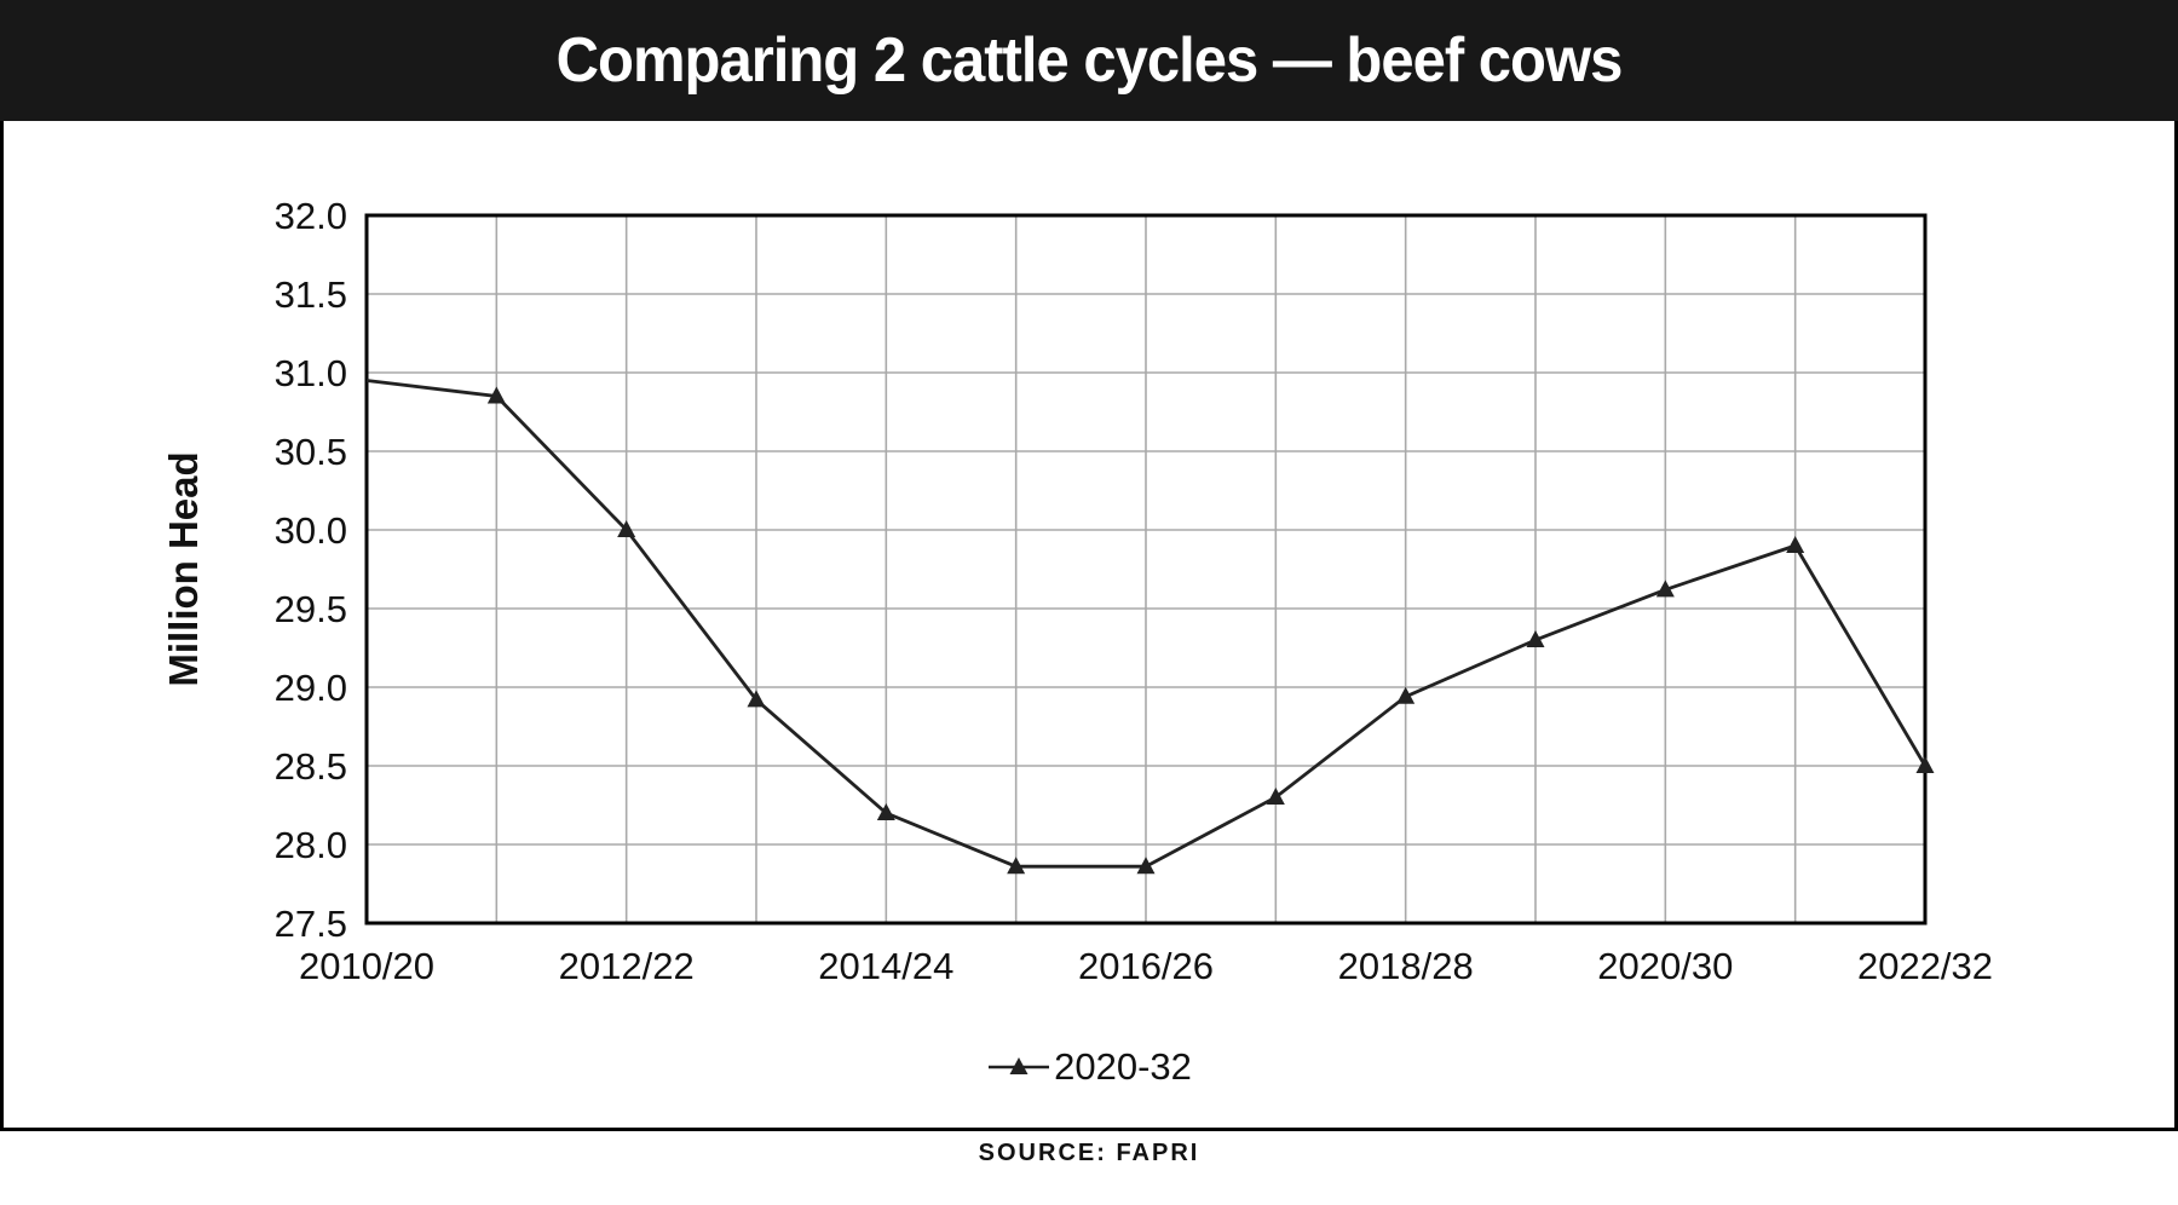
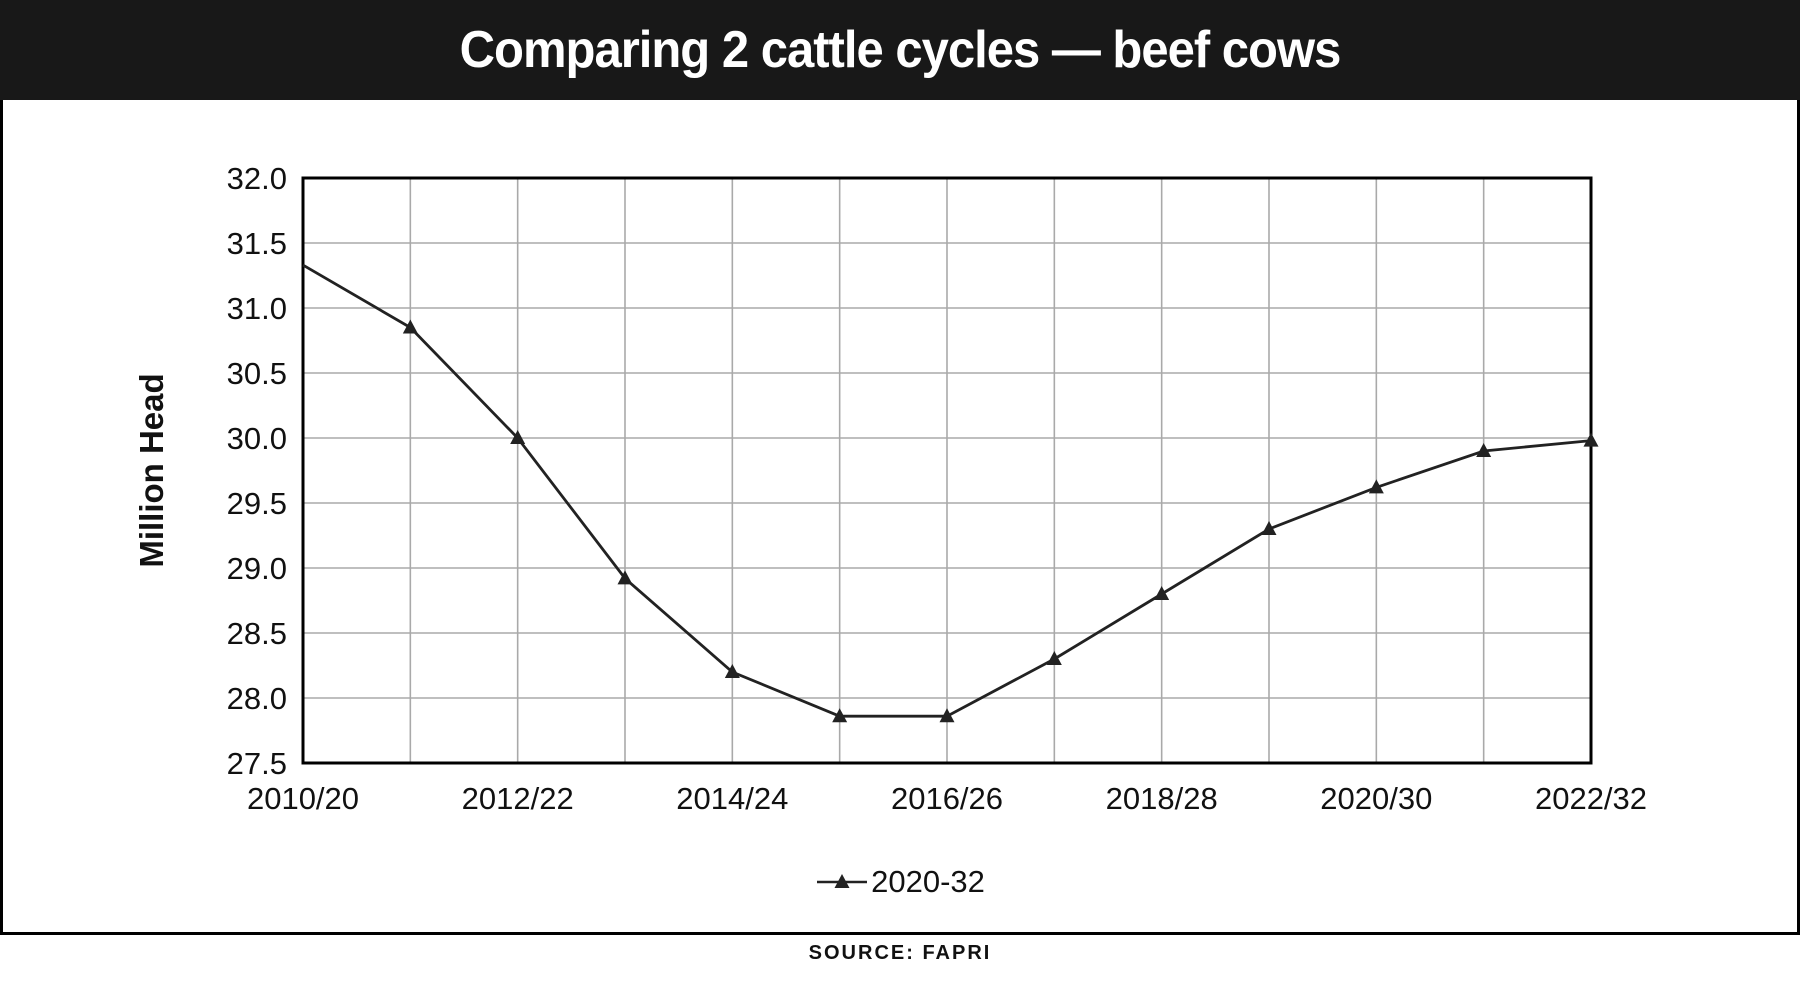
2010/20: 30.95 -> 31.33
2018/28: 28.94 -> 28.80
2022/32: 28.50 -> 29.98
